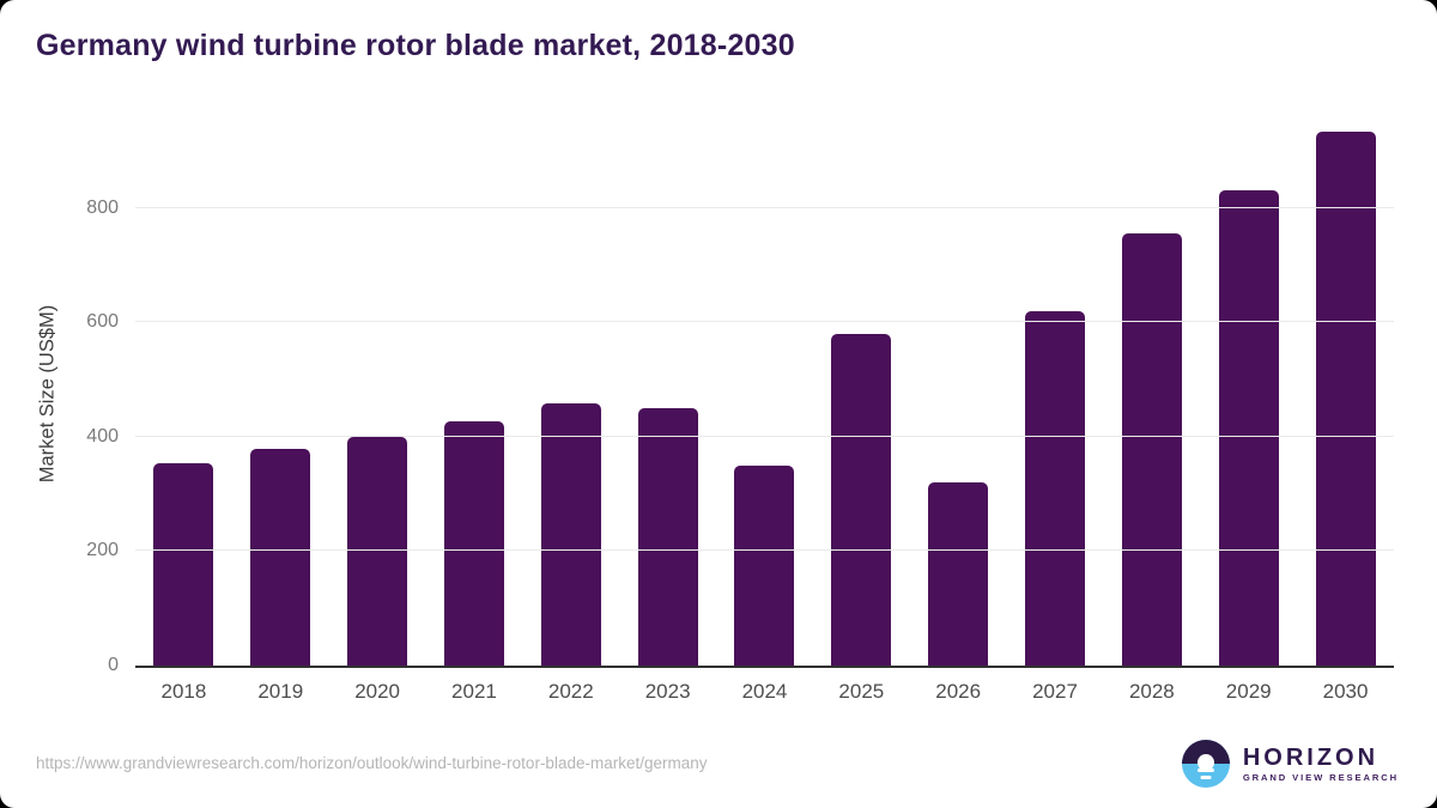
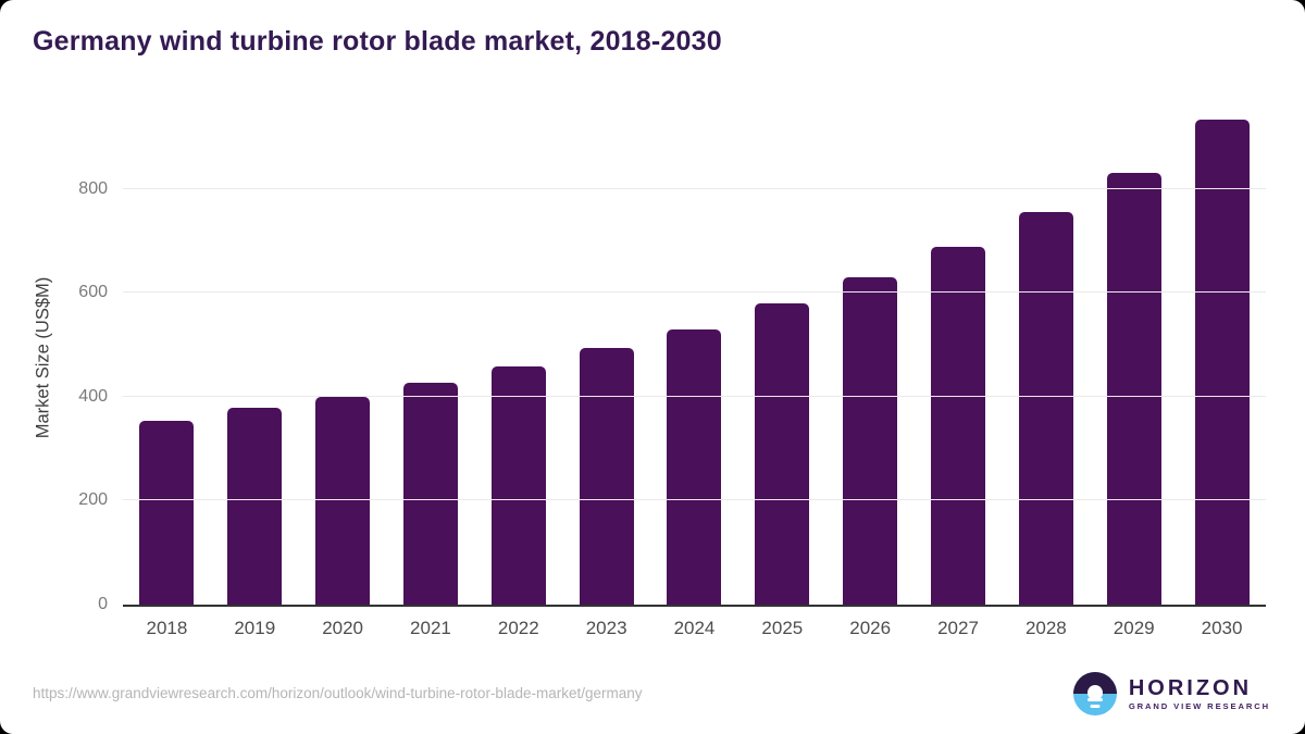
2023: 450 -> 490
2024: 350 -> 530
2026: 320 -> 630
2027: 620 -> 690
